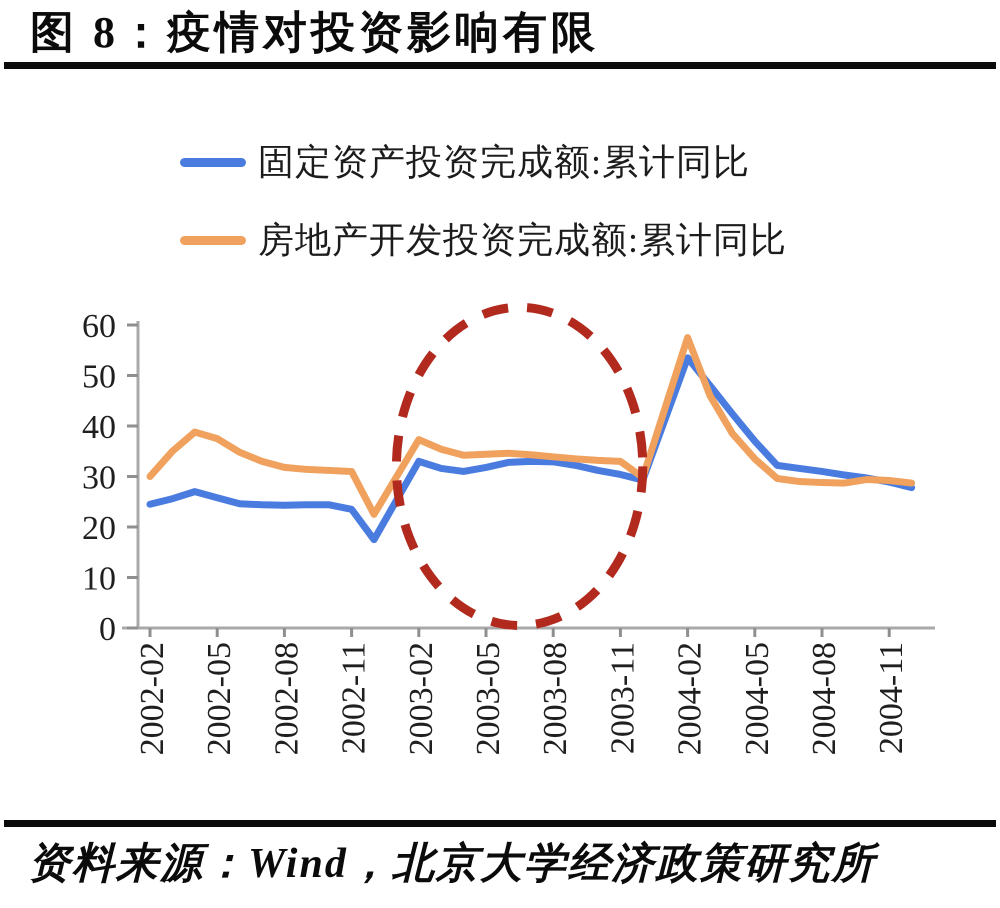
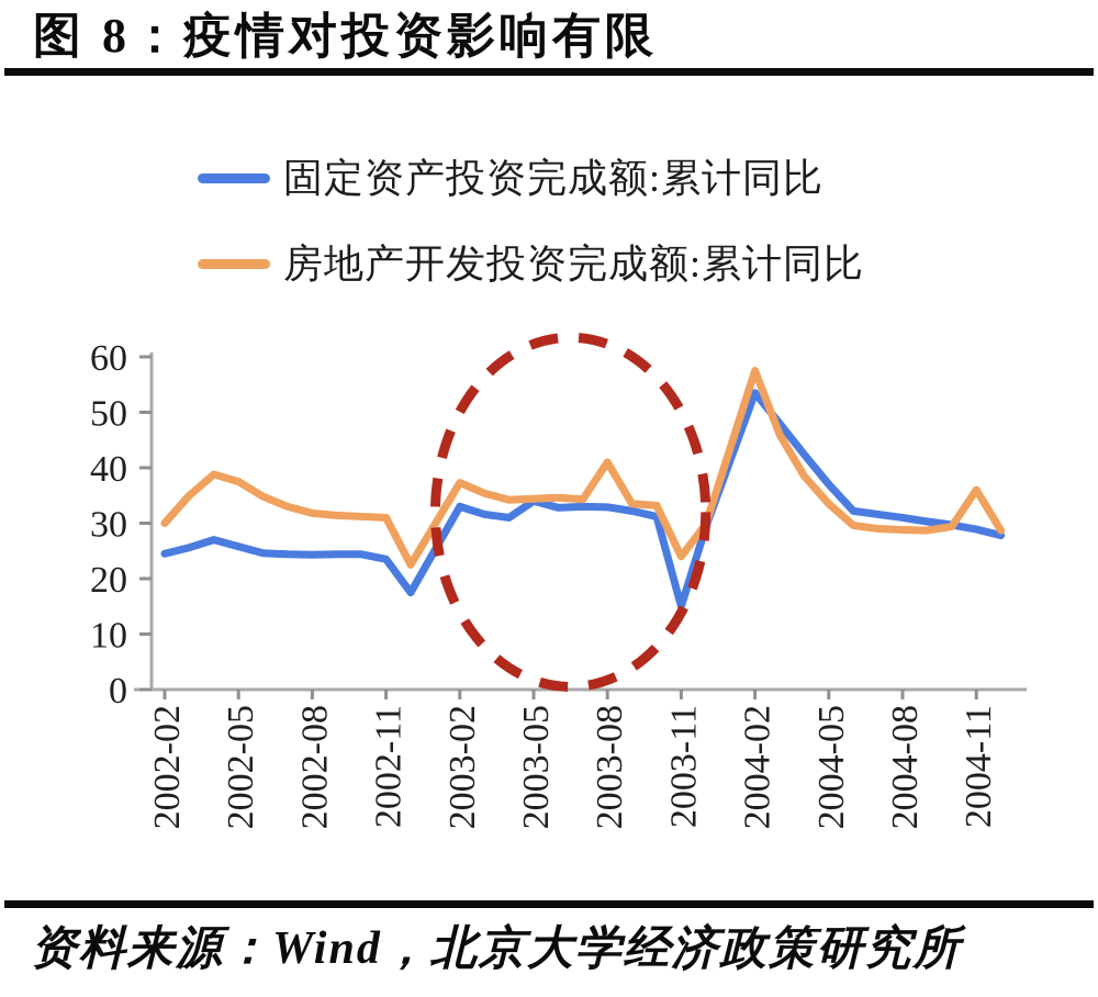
固定资产投资完成额:累计同比/2003-05: 32 -> 34
房地产开发投资完成额:累计同比/2003-08: 34 -> 41
固定资产投资完成额:累计同比/2003-11: 30 -> 15
房地产开发投资完成额:累计同比/2003-11: 33 -> 24
房地产开发投资完成额:累计同比/2004-11: 29 -> 36
